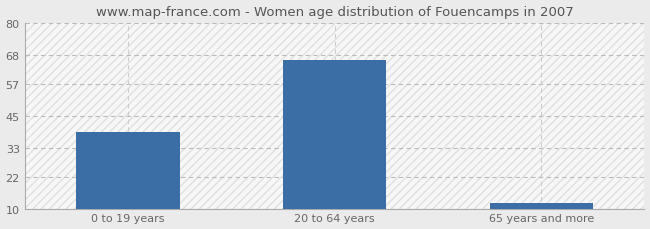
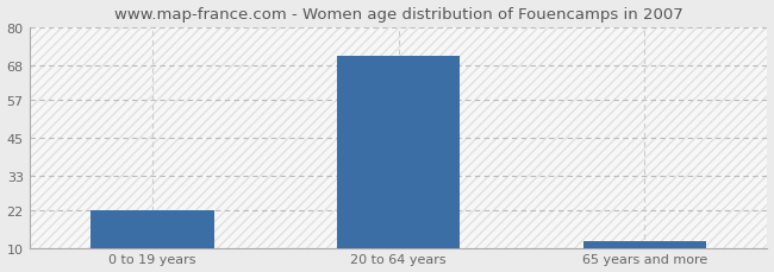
0 to 19 years: 39 -> 22
20 to 64 years: 66 -> 71
